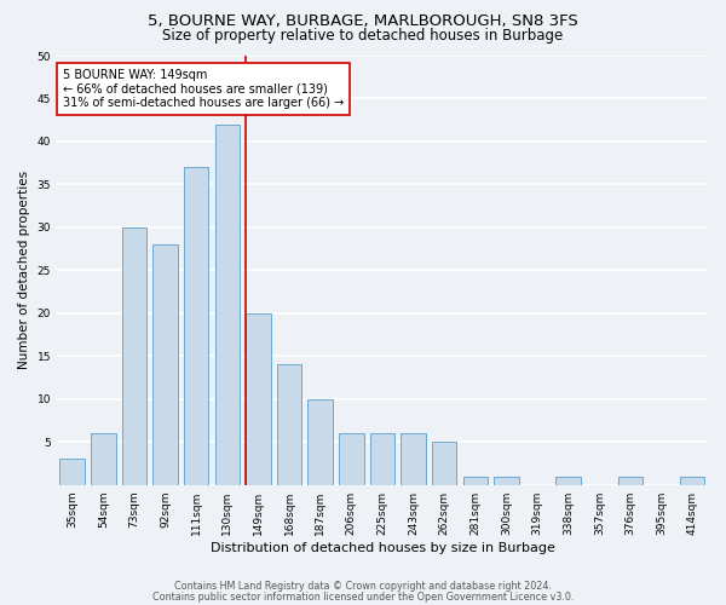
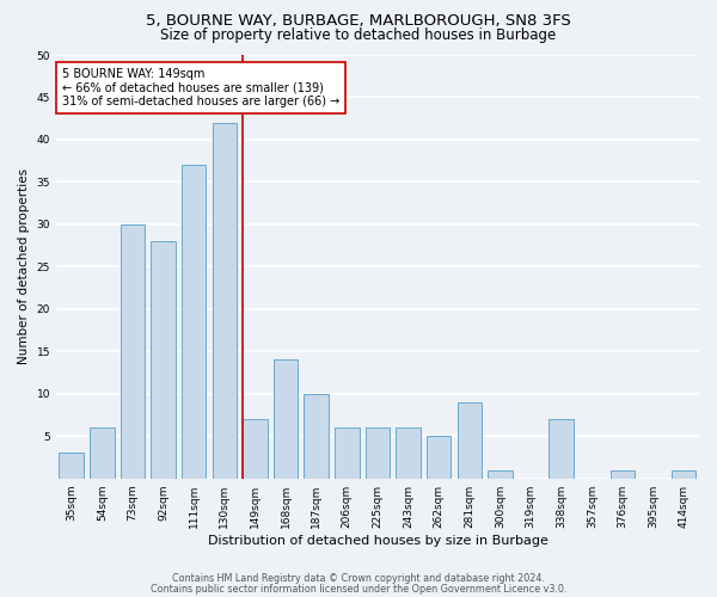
149sqm: 20 -> 7
281sqm: 1 -> 9
338sqm: 1 -> 7
